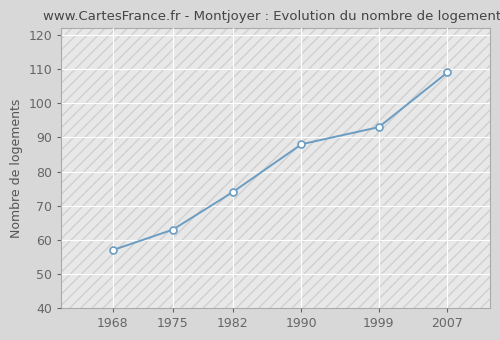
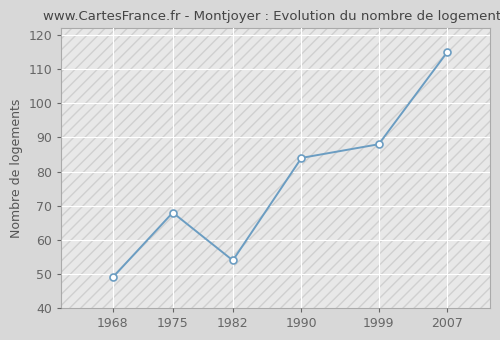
1968: 57 -> 49
1975: 63 -> 68
1982: 74 -> 54
1990: 88 -> 84
1999: 93 -> 88
2007: 109 -> 115
